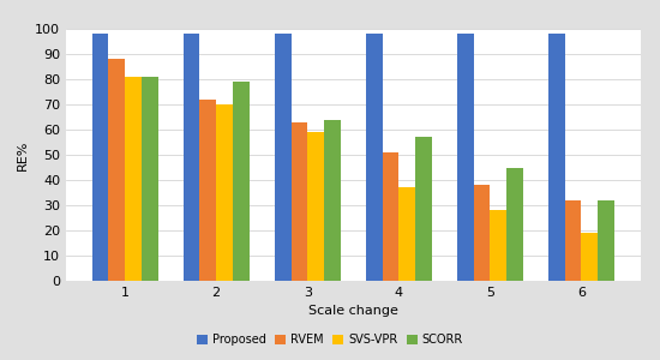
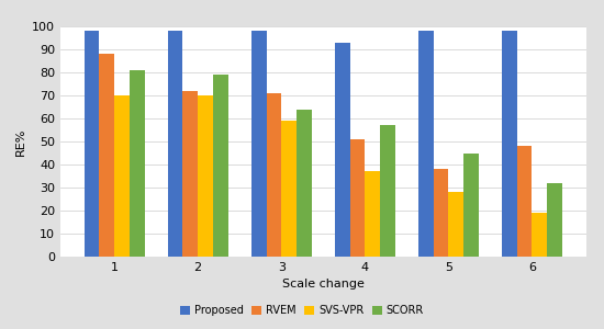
SVS-VPR/1: 81 -> 70
RVEM/3: 63 -> 71
Proposed/4: 98 -> 93
RVEM/6: 32 -> 48
